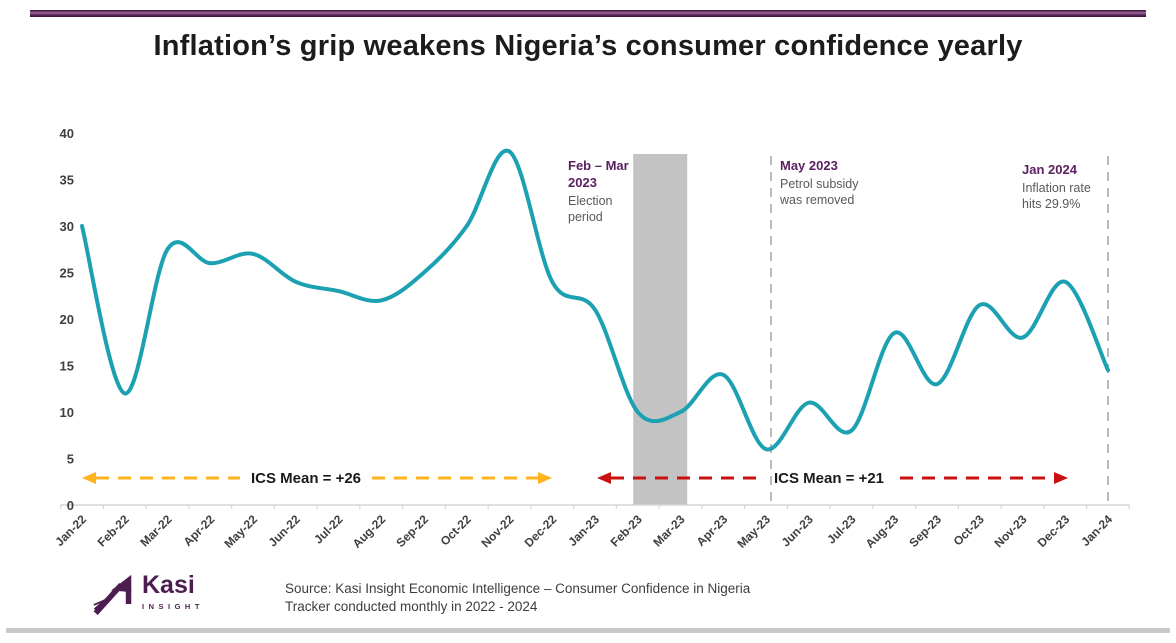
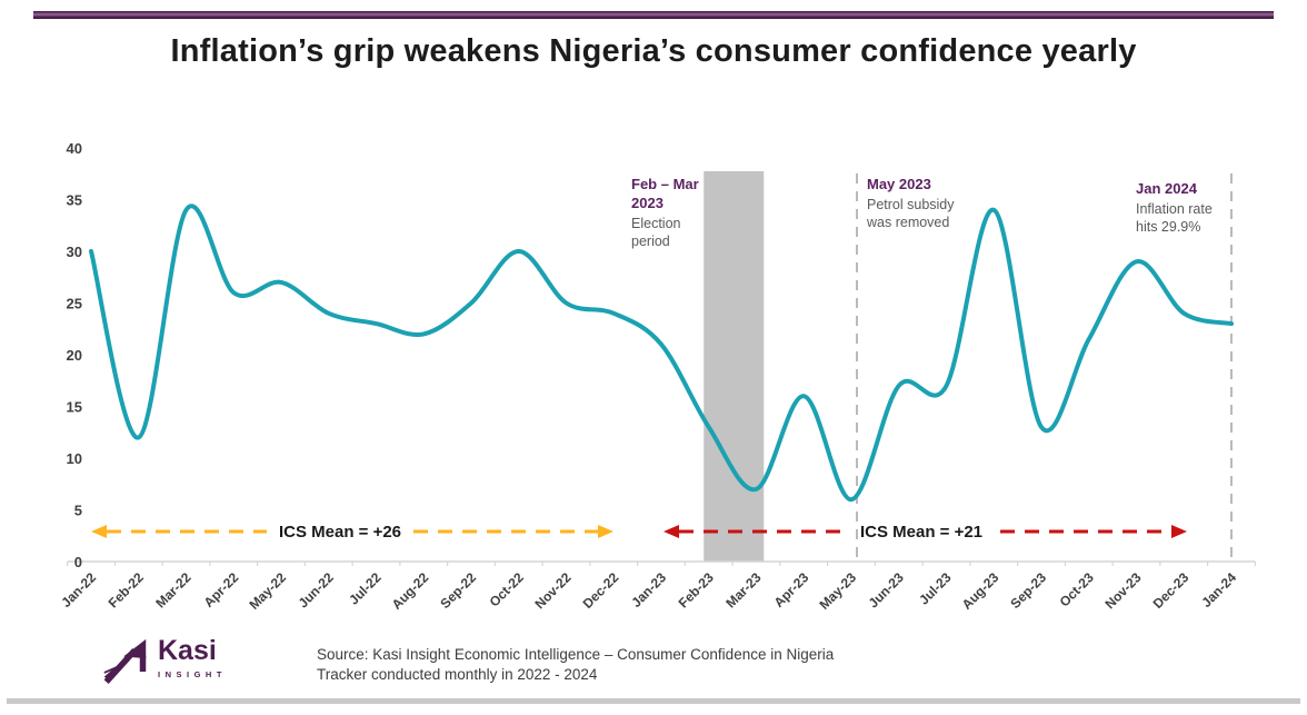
Mar-22: 28 -> 34
Nov-22: 38 -> 25
Feb-23: 10 -> 13
Mar-23: 10 -> 7
Apr-23: 14 -> 16
Jun-23: 11 -> 17
Jul-23: 8 -> 17
Aug-23: 18 -> 34
Nov-23: 18 -> 29
Jan-24: 14 -> 23
